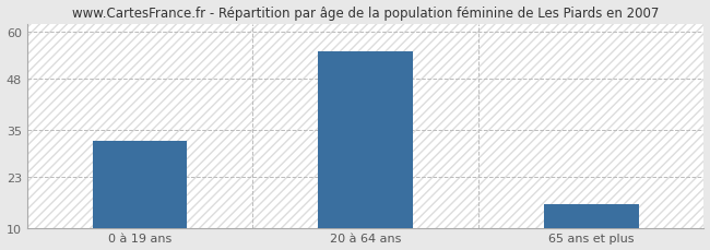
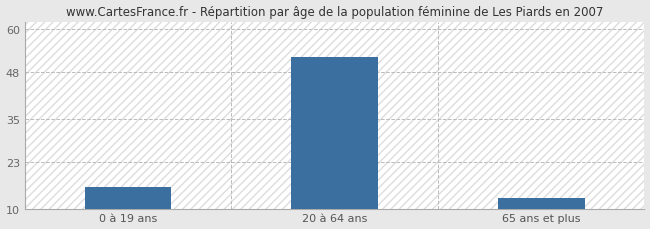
0 à 19 ans: 32 -> 16
20 à 64 ans: 55 -> 52
65 ans et plus: 16 -> 13
